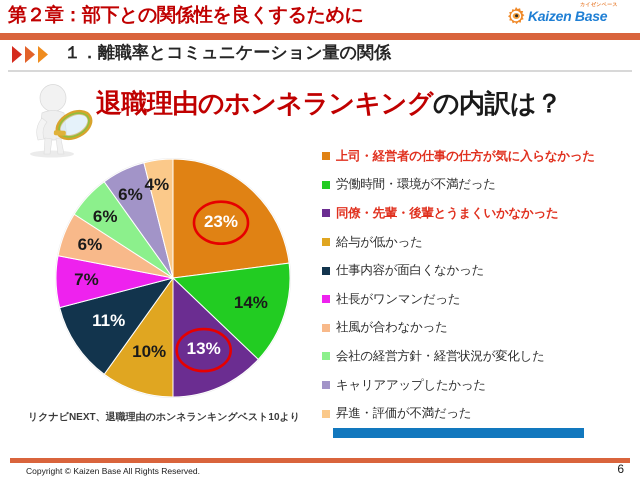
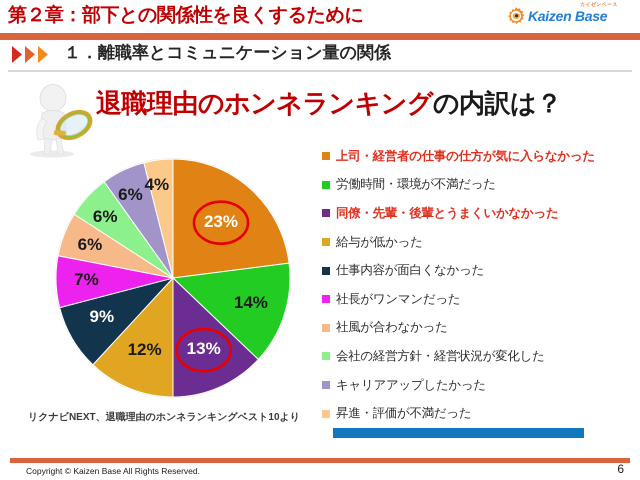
給与が低かった: 10% -> 12%
仕事内容が面白くなかった: 11% -> 9%
